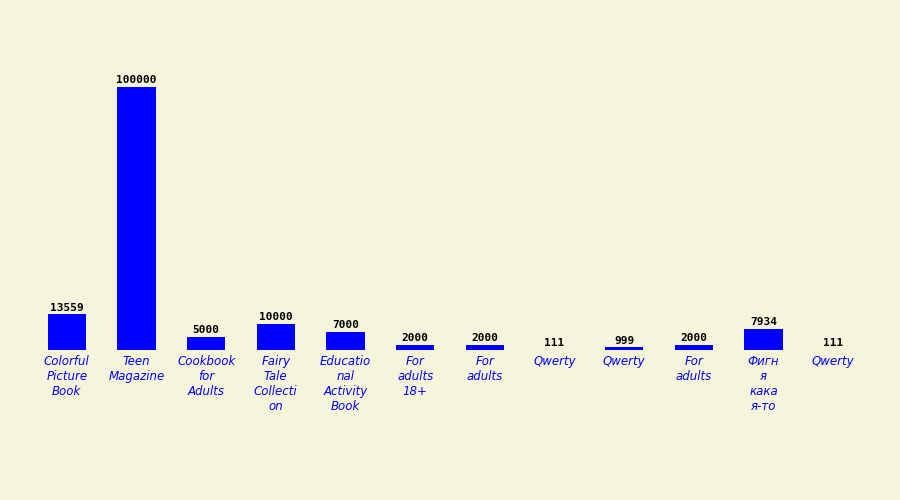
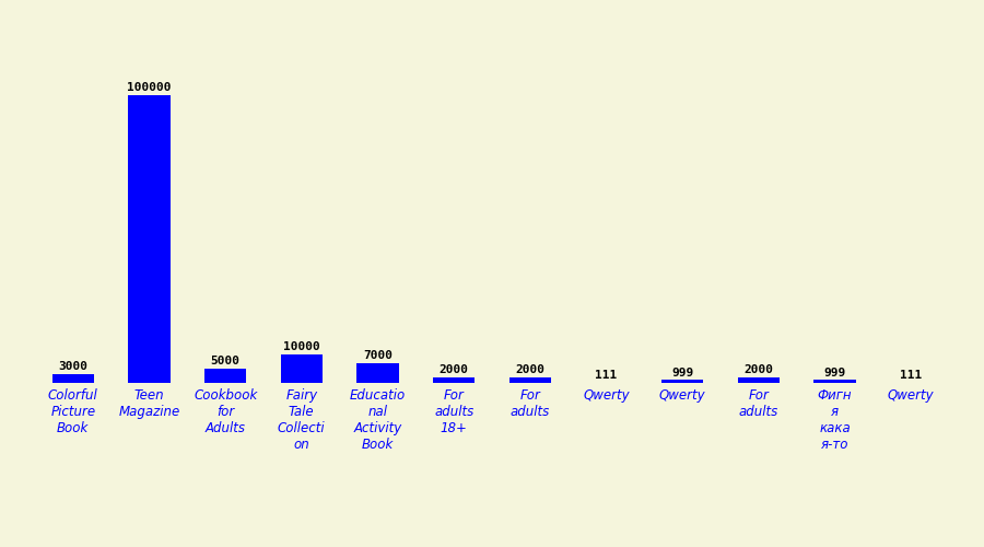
Colorful Picture Book: 13559 -> 3000
Фигн я кака я-то: 7934 -> 999
